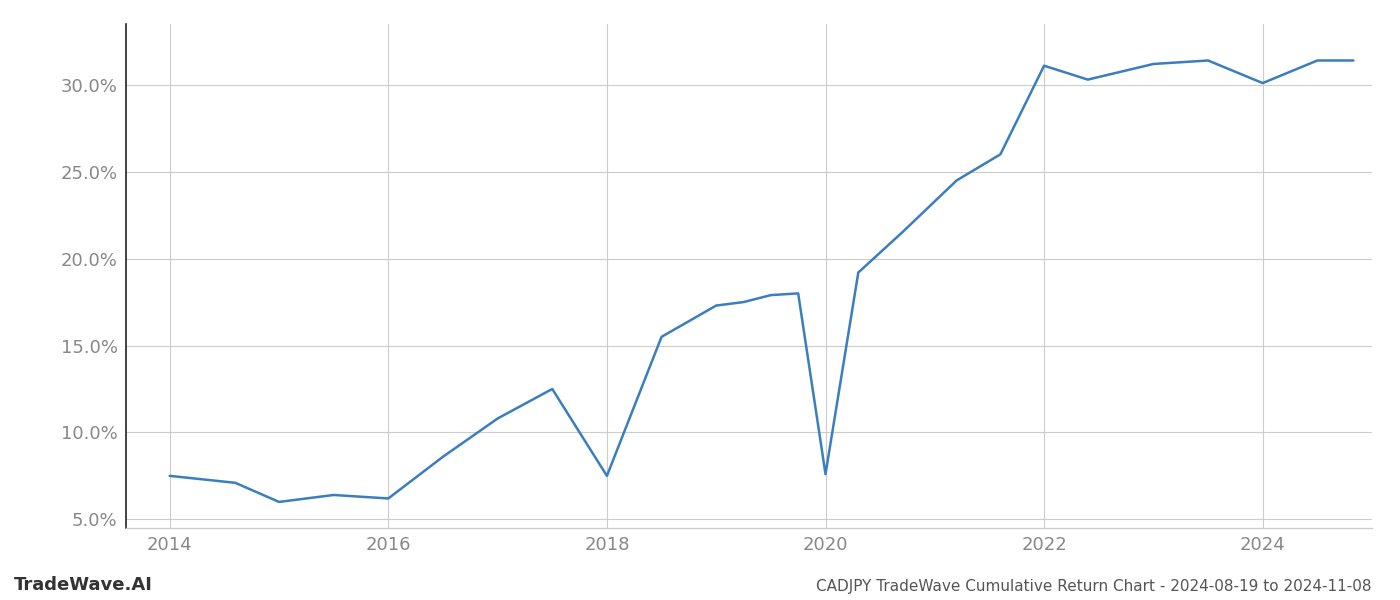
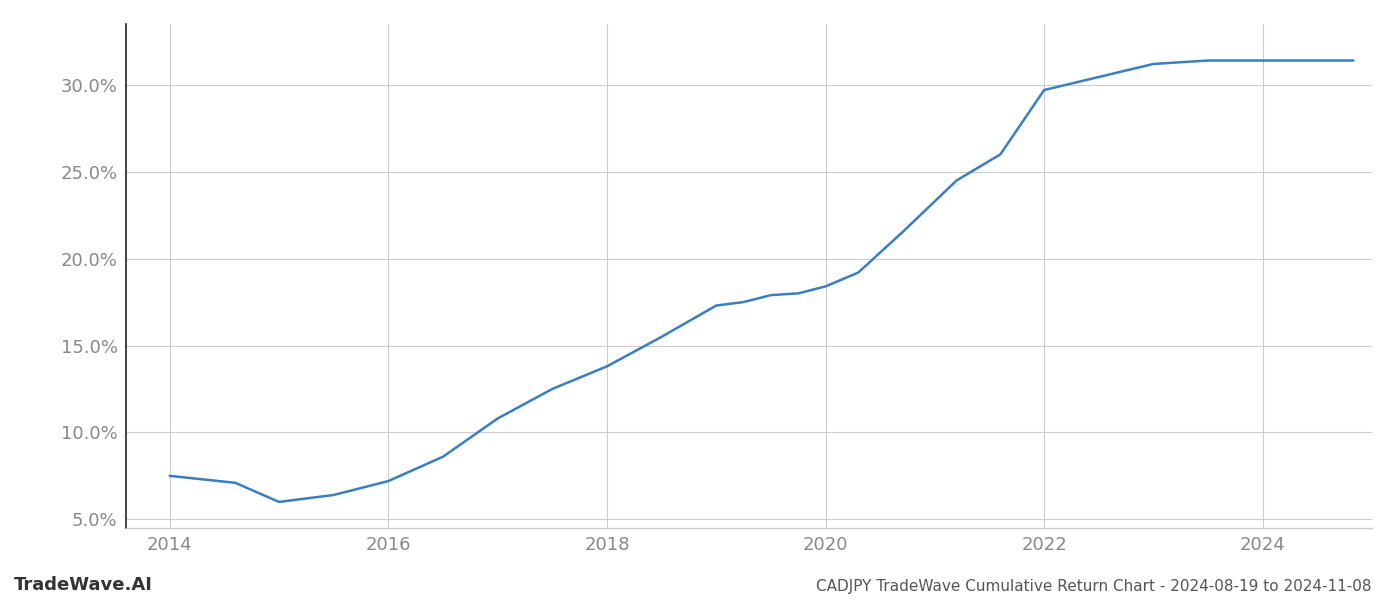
2016: 6.2% -> 7.2%
2018: 7.5% -> 13.8%
2020: 7.6% -> 18.4%
2022: 31.1% -> 29.7%
2024: 30.1% -> 31.4%
